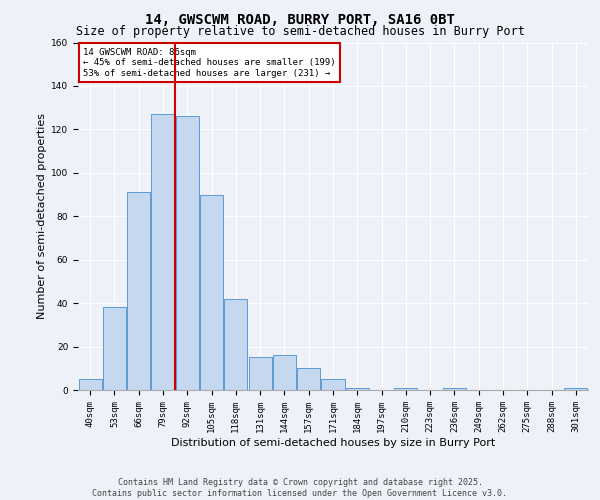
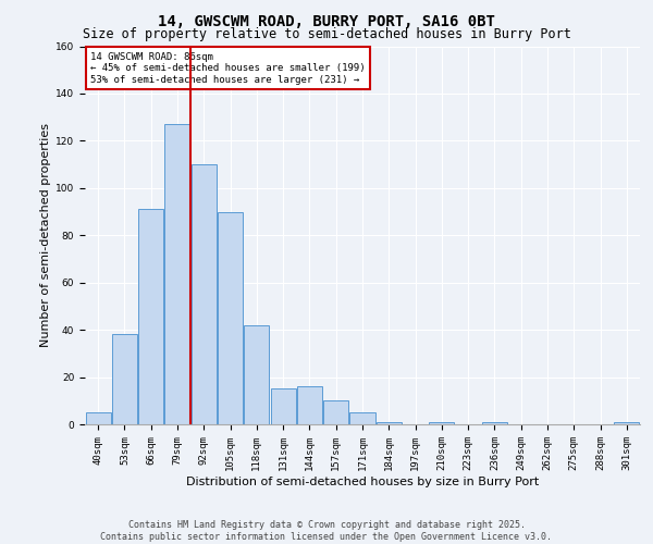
92sqm: 126 -> 110
